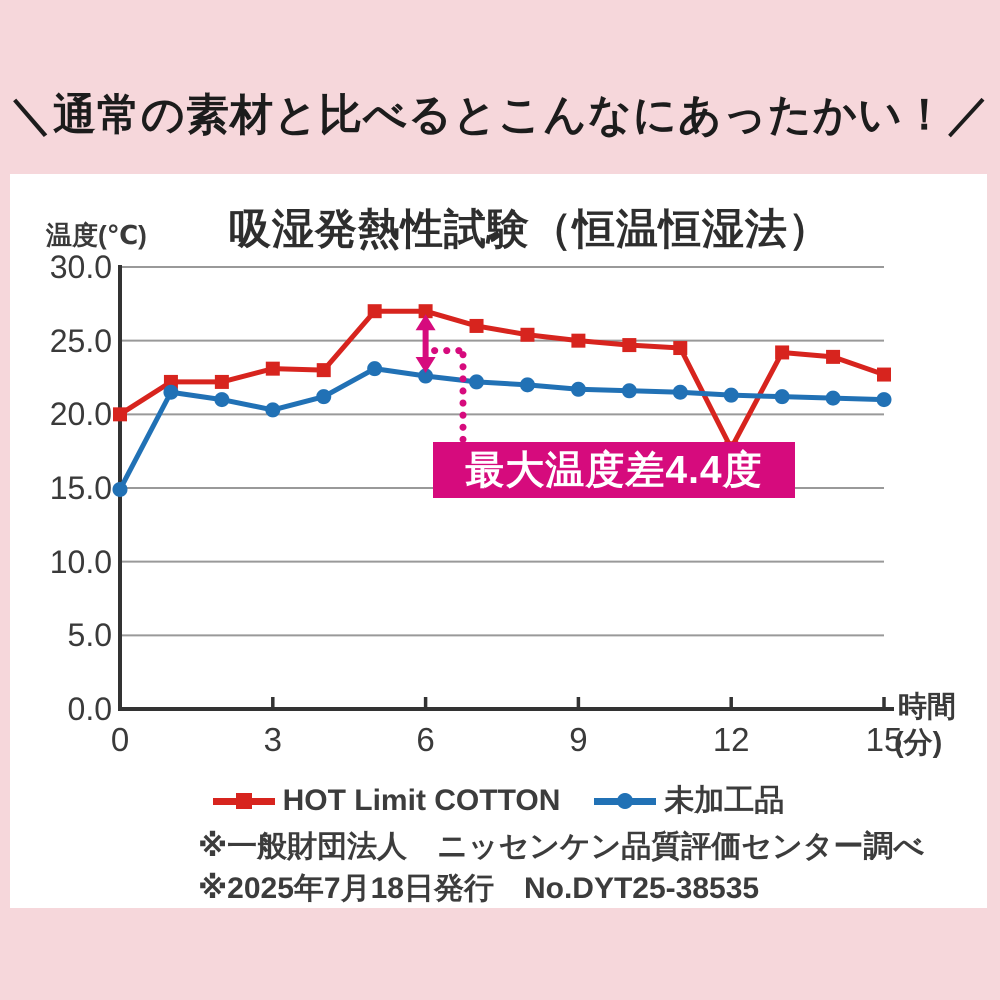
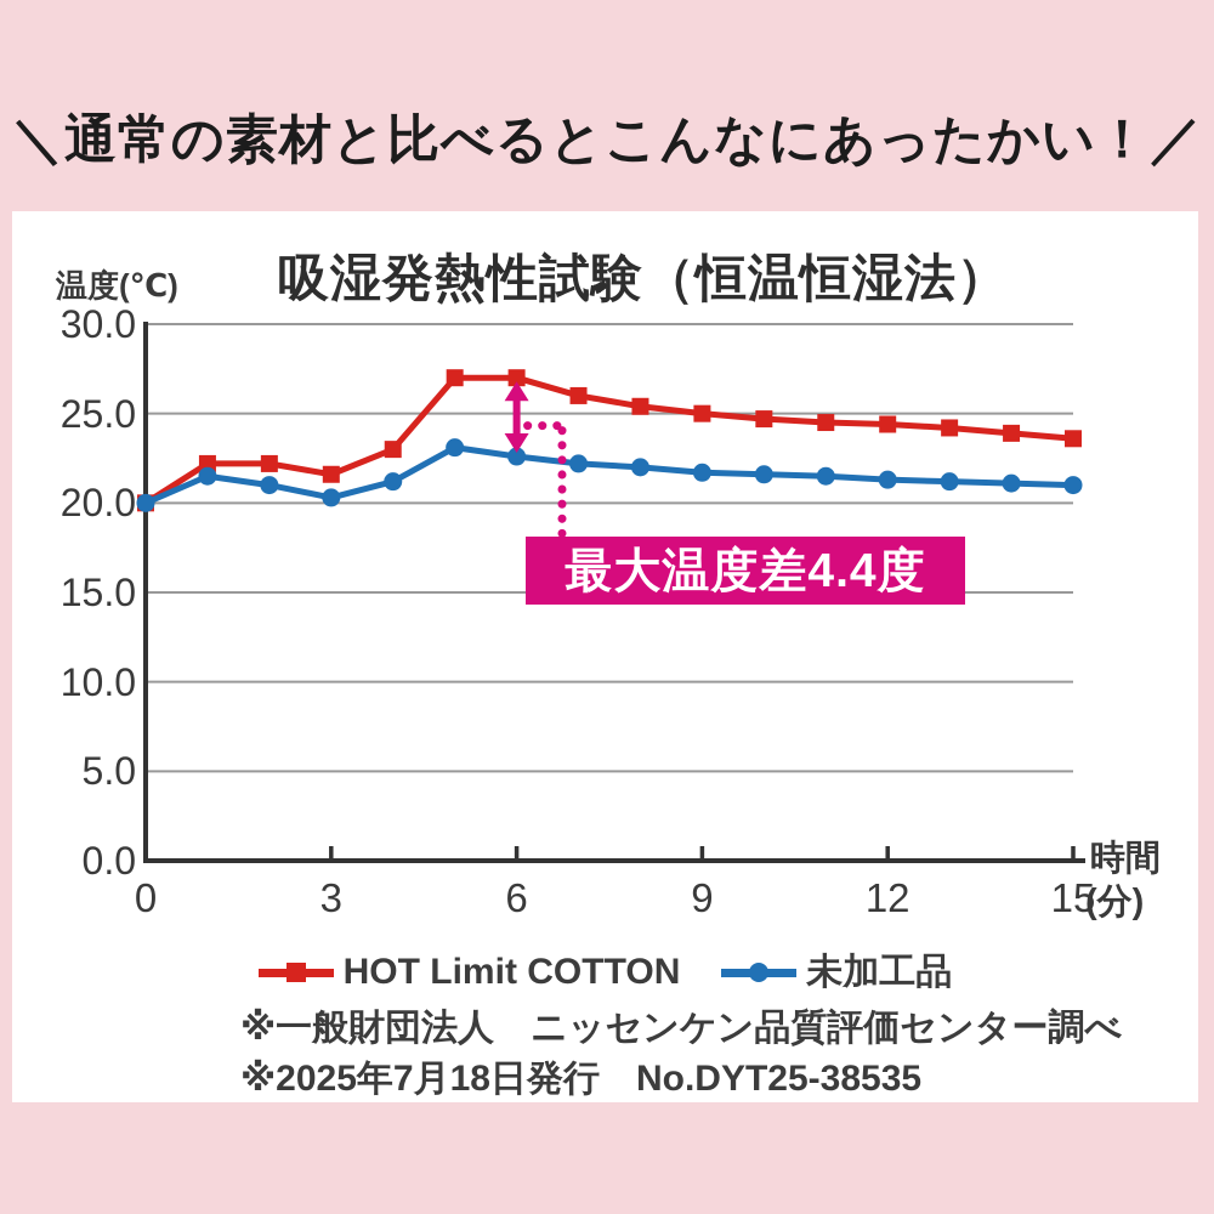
未加工品/0: 14.9 -> 20.0
HOT Limit COTTON/3: 23.1 -> 21.6
HOT Limit COTTON/12: 17.7 -> 24.4
HOT Limit COTTON/15: 22.7 -> 23.6
